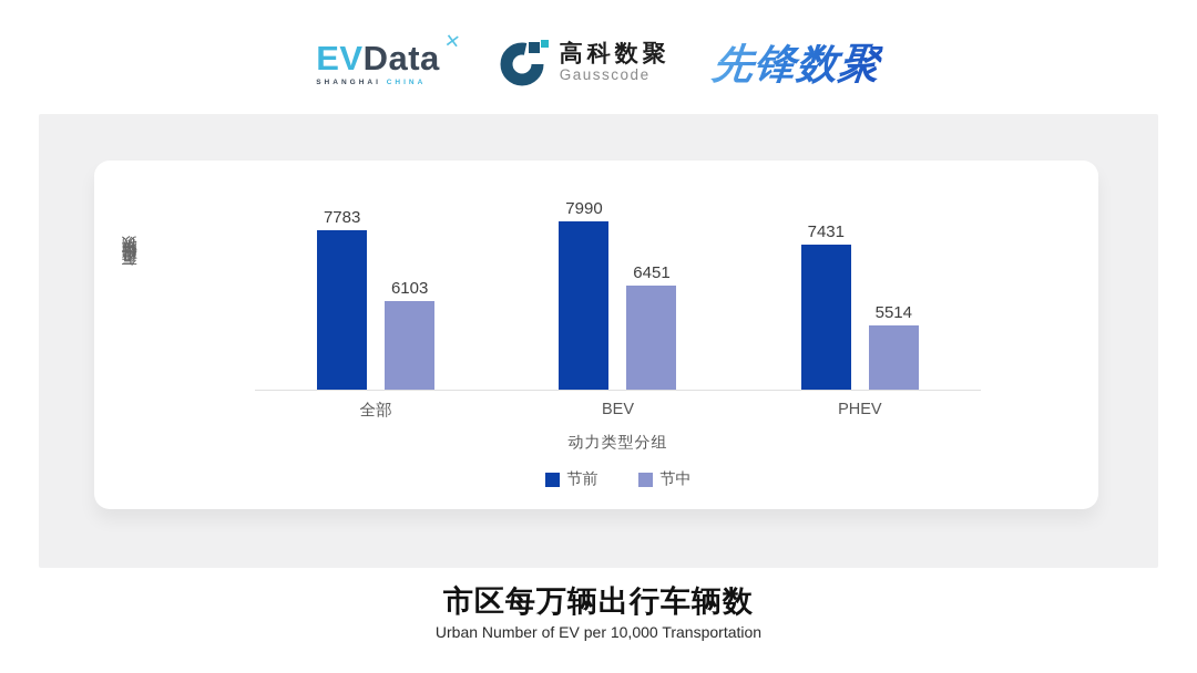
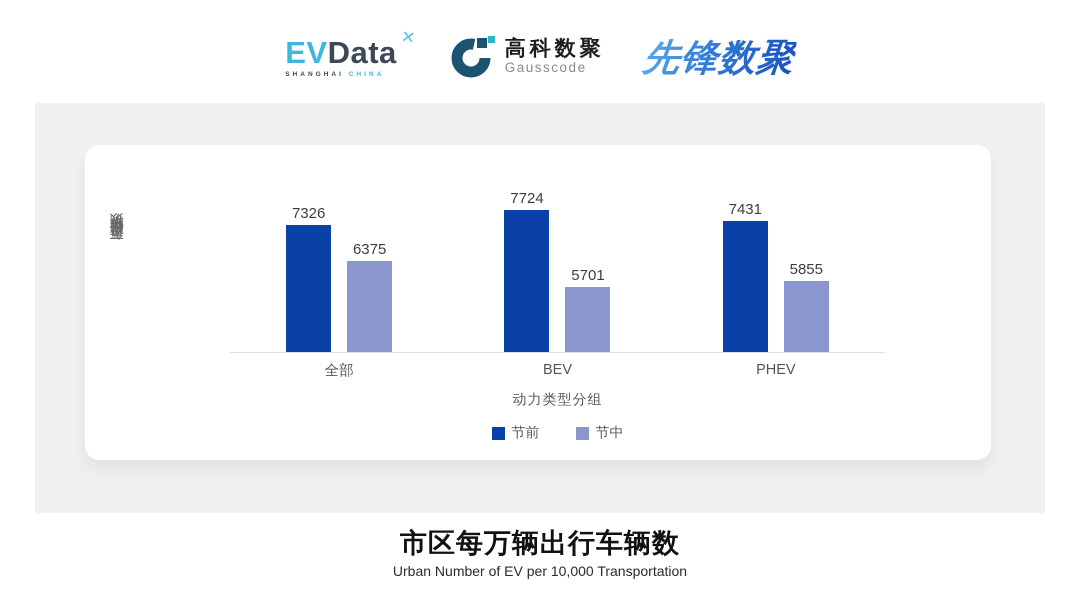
节前/全部: 7783 -> 7326
节中/全部: 6103 -> 6375
节前/BEV: 7990 -> 7724
节中/BEV: 6451 -> 5701
节中/PHEV: 5514 -> 5855
